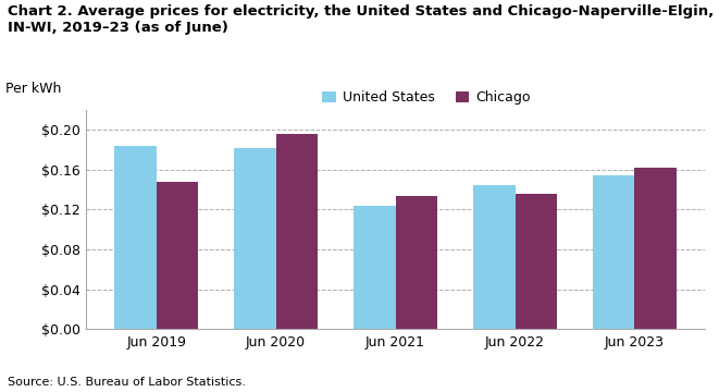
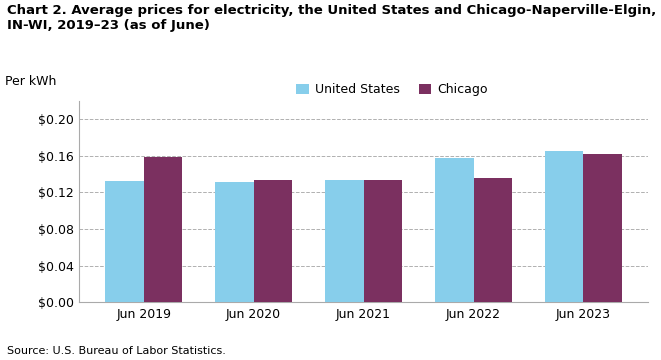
United States/Jun 2019: $0.184 -> $0.133
Chicago/Jun 2019: $0.148 -> $0.159
United States/Jun 2020: $0.182 -> $0.131
Chicago/Jun 2020: $0.196 -> $0.134
United States/Jun 2021: $0.124 -> $0.134
United States/Jun 2022: $0.144 -> $0.158
United States/Jun 2023: $0.154 -> $0.165
